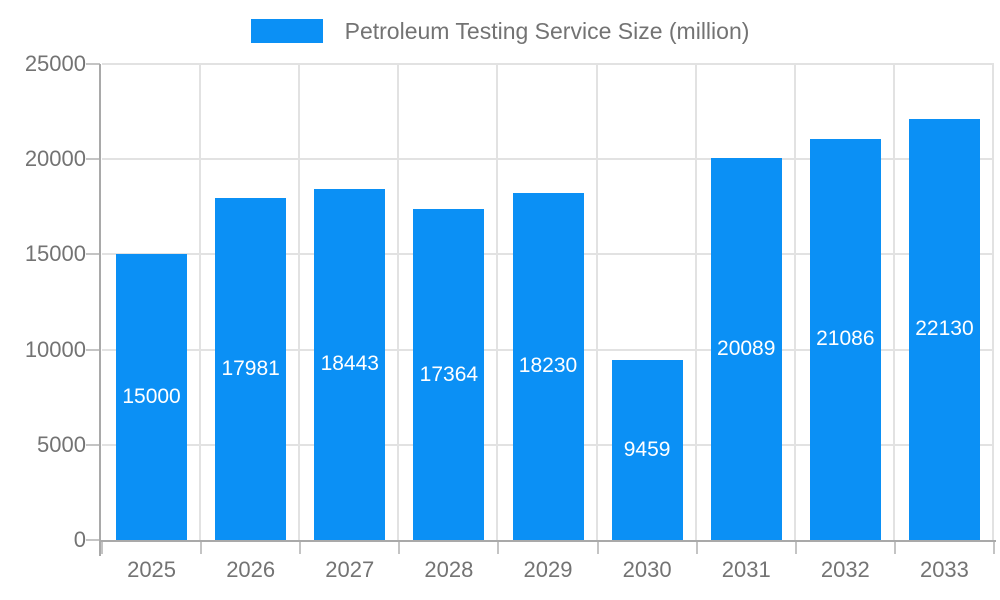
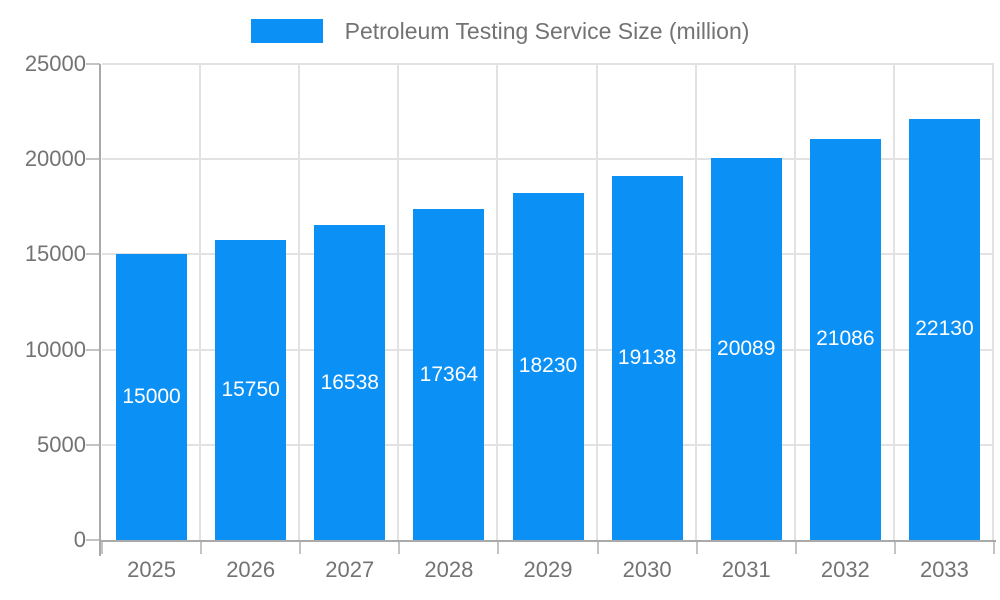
2026: 17981 -> 15750
2027: 18443 -> 16538
2030: 9459 -> 19138
